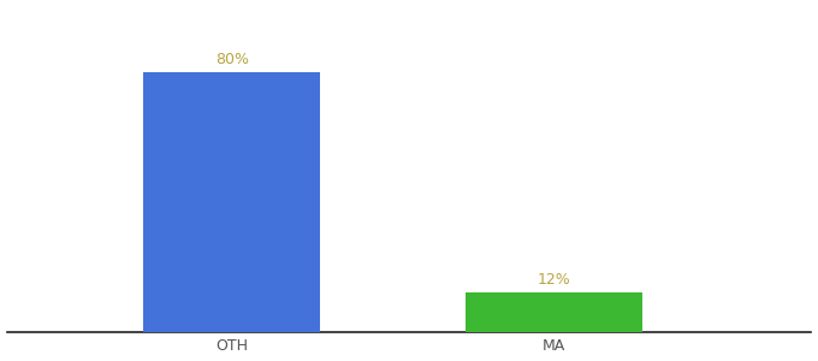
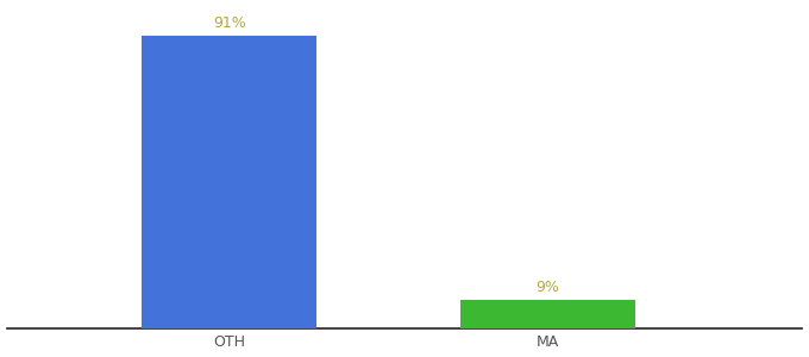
OTH: 80% -> 91%
MA: 12% -> 9%
